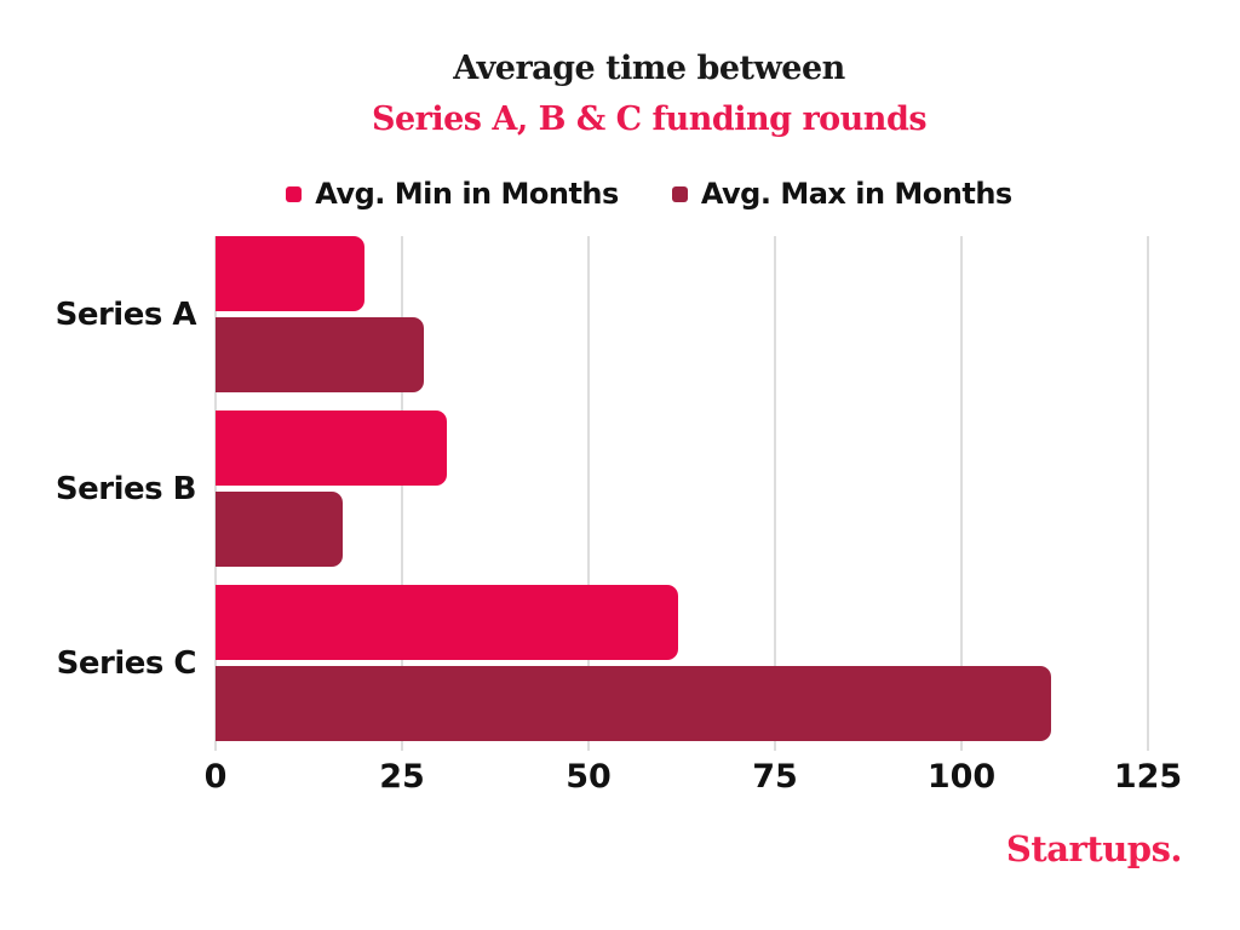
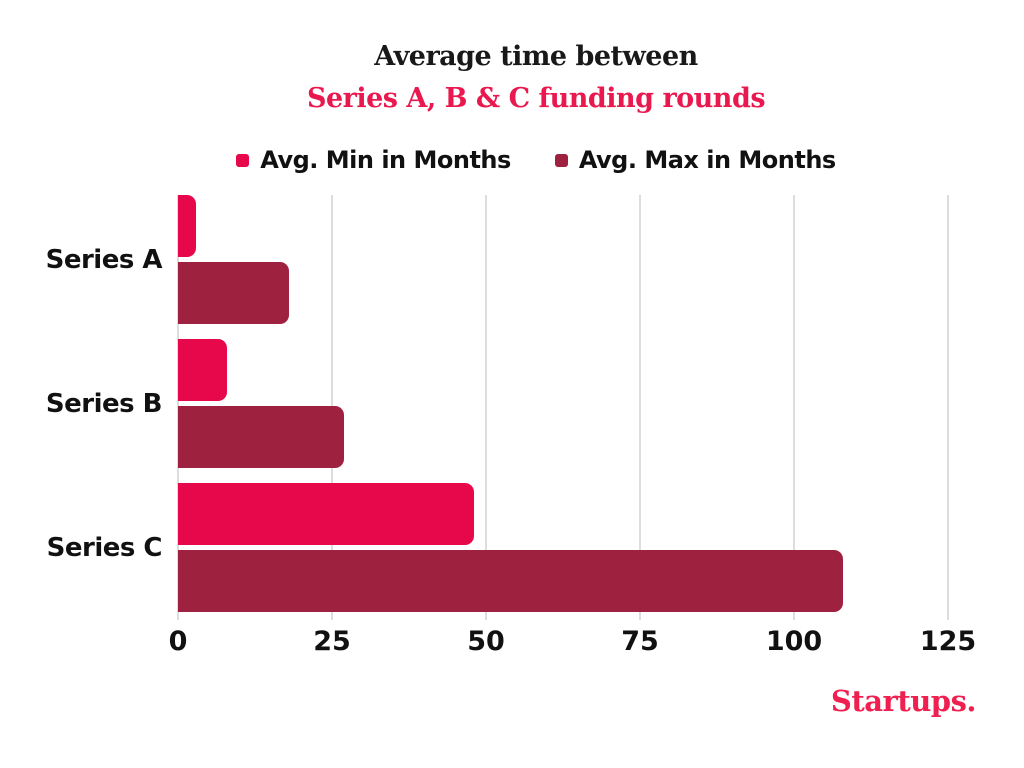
Avg. Min in Months/Series A: 20 -> 3
Avg. Max in Months/Series A: 28 -> 18
Avg. Min in Months/Series B: 31 -> 8
Avg. Max in Months/Series B: 17 -> 27
Avg. Min in Months/Series C: 62 -> 48
Avg. Max in Months/Series C: 112 -> 108
